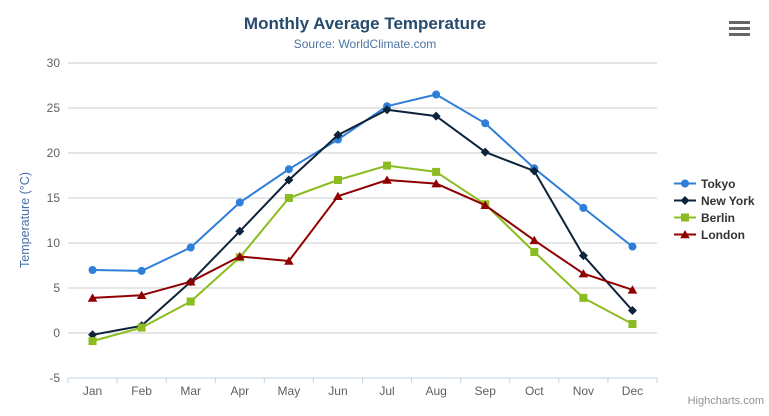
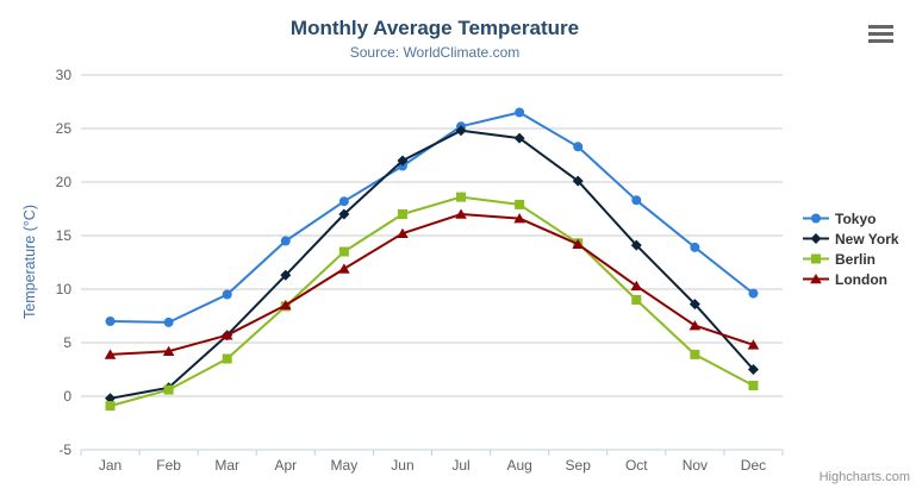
Berlin/May: 15 -> 14
London/May: 8 -> 12
New York/Oct: 18 -> 14
